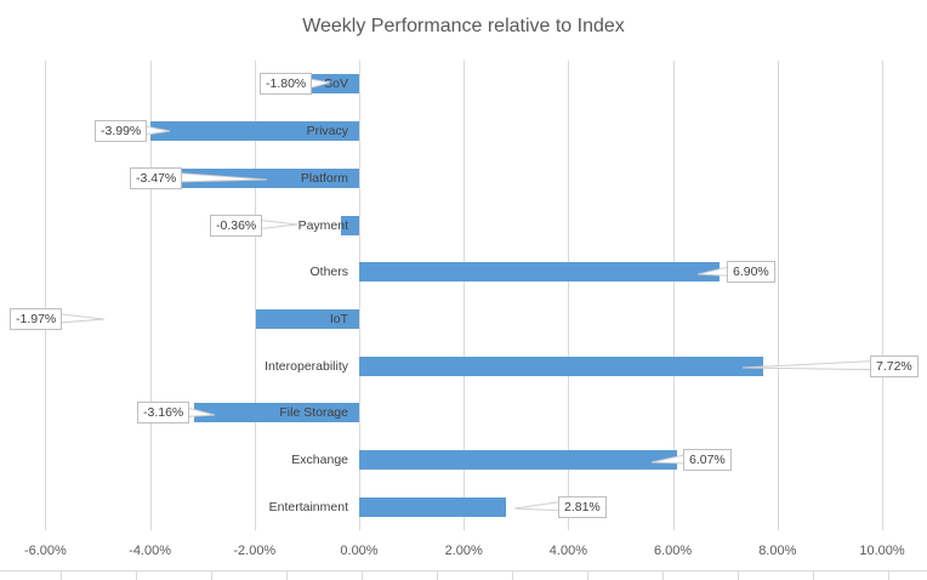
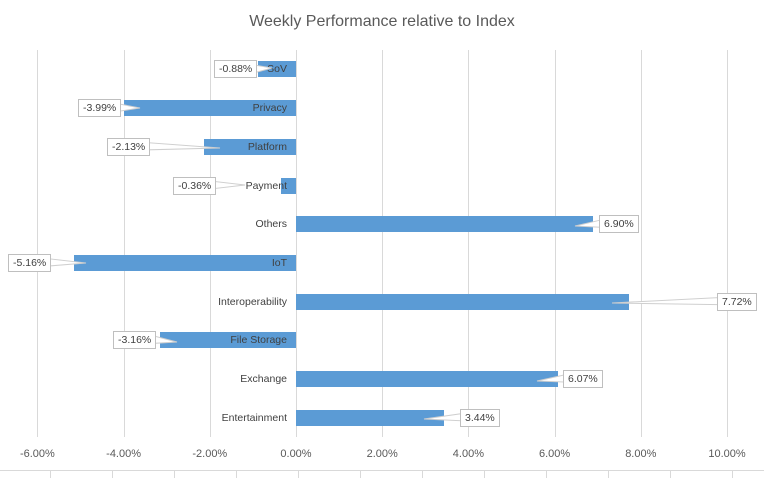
SoV: -1.80% -> -0.88%
Platform: -3.47% -> -2.13%
IoT: -1.97% -> -5.16%
Entertainment: 2.81% -> 3.44%
